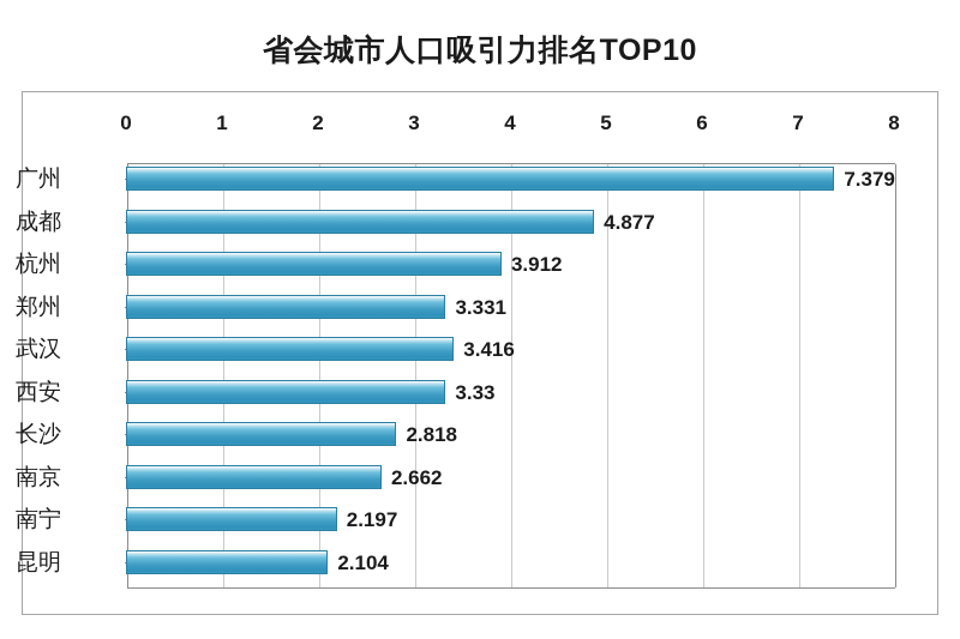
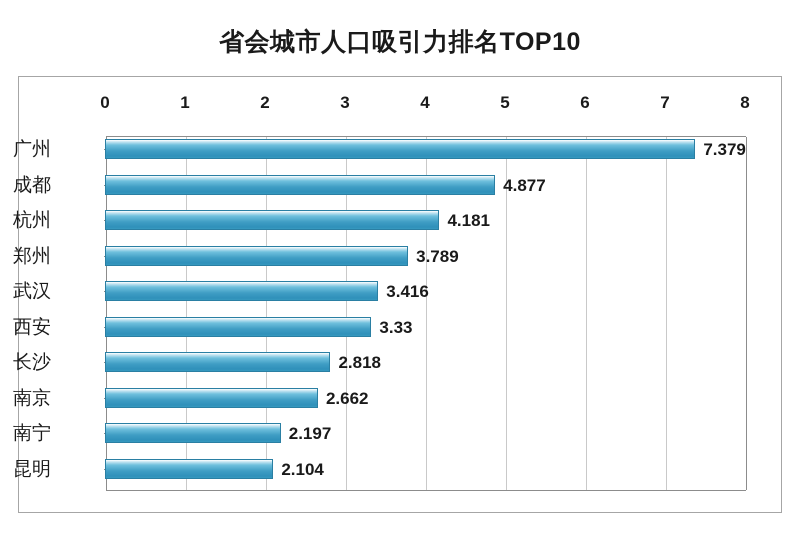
杭州: 3.912 -> 4.181
郑州: 3.331 -> 3.789
